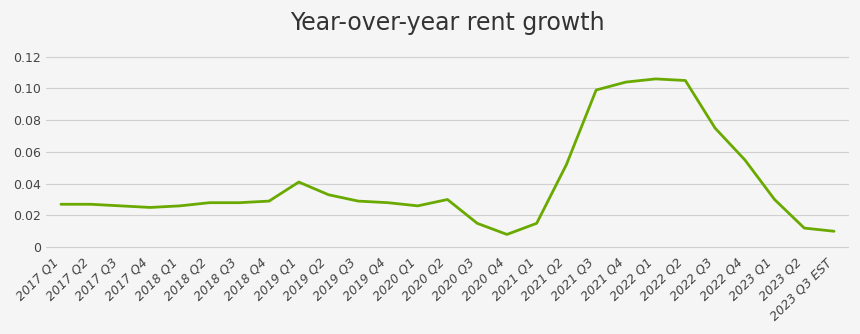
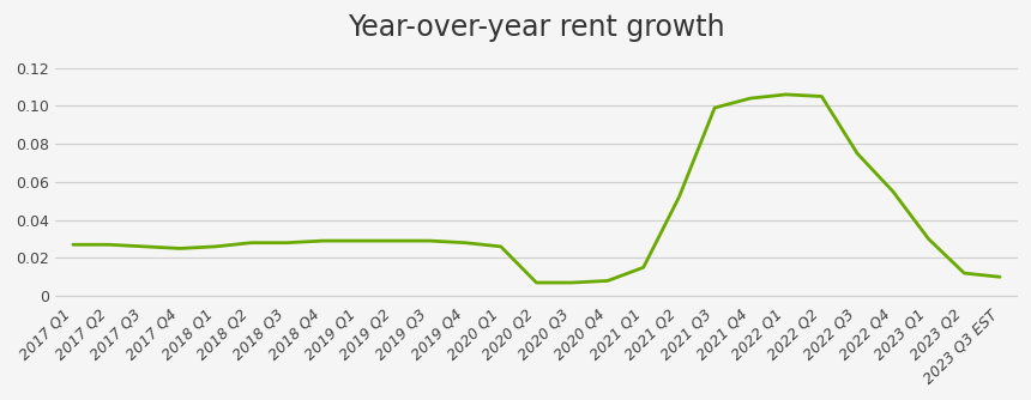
2019 Q1: 0.041 -> 0.029
2019 Q2: 0.033 -> 0.029
2020 Q2: 0.030 -> 0.007
2020 Q3: 0.015 -> 0.007
